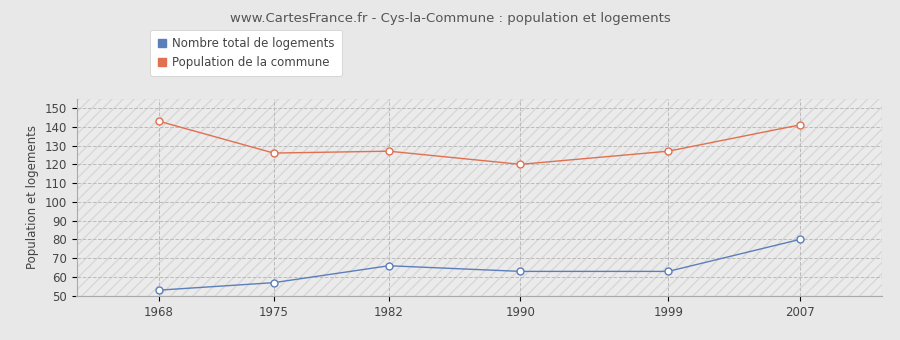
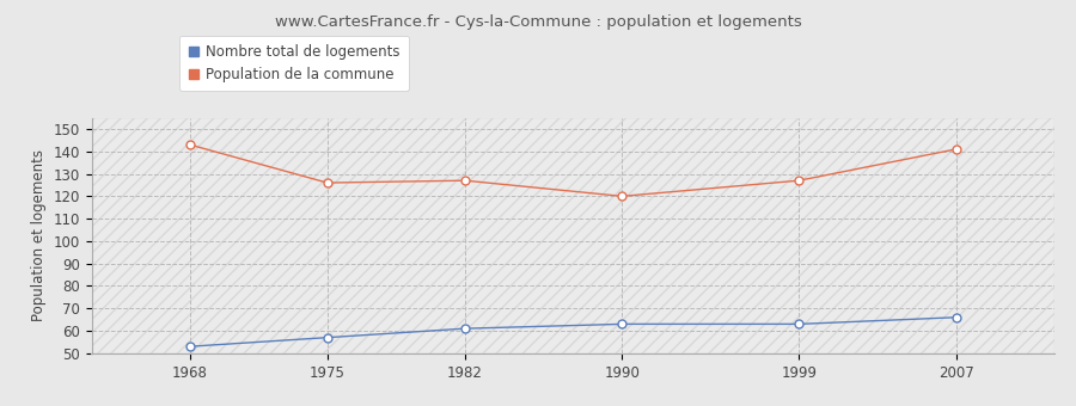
Nombre total de logements/1982: 66 -> 61
Nombre total de logements/2007: 80 -> 66
